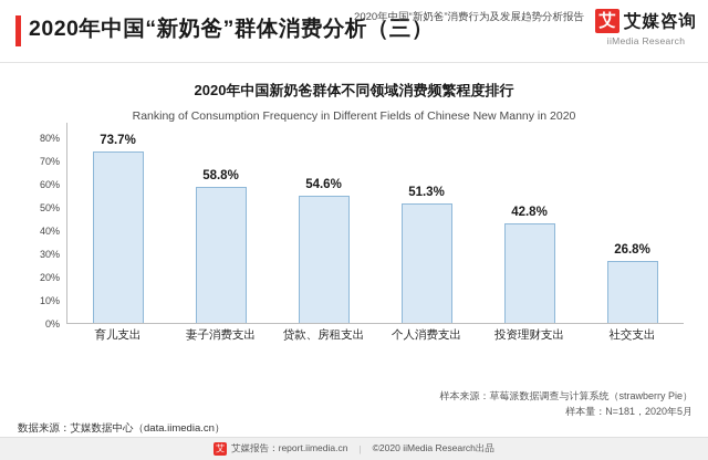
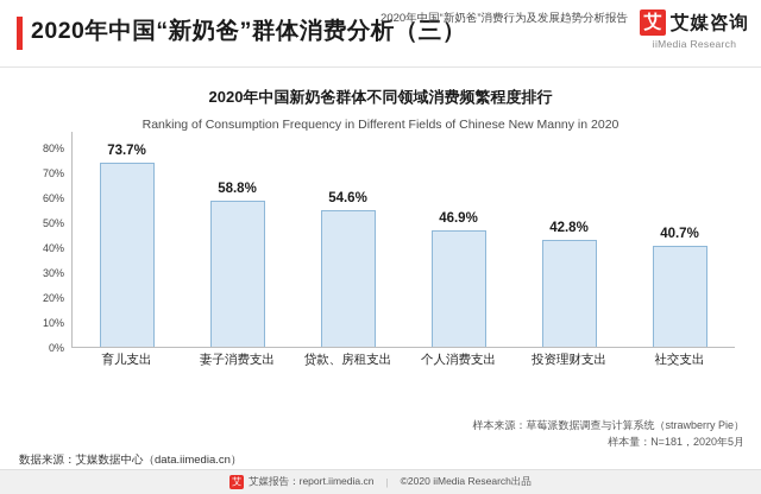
个人消费支出: 51.3% -> 46.9%
社交支出: 26.8% -> 40.7%
